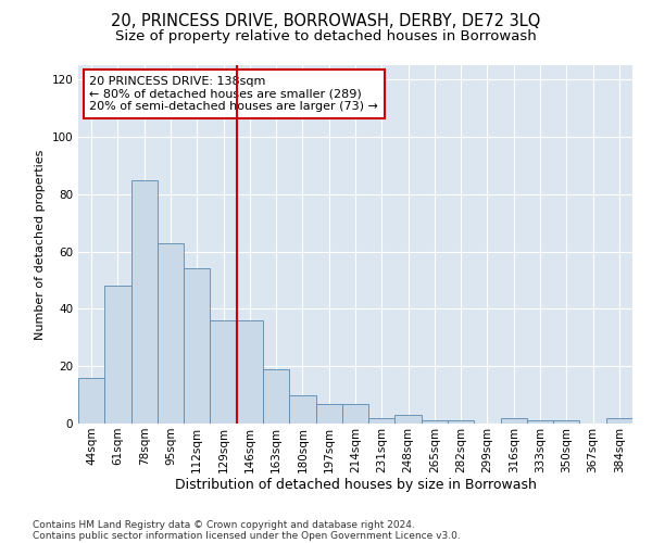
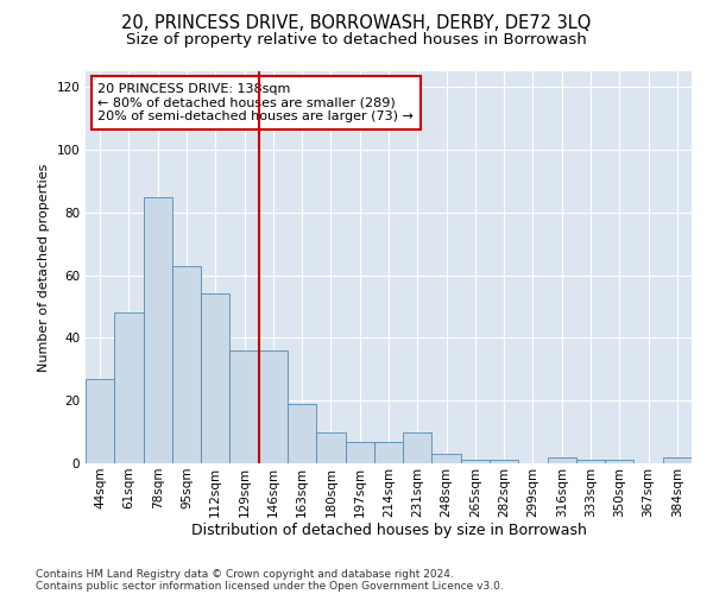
44sqm: 16 -> 27
231sqm: 2 -> 10
